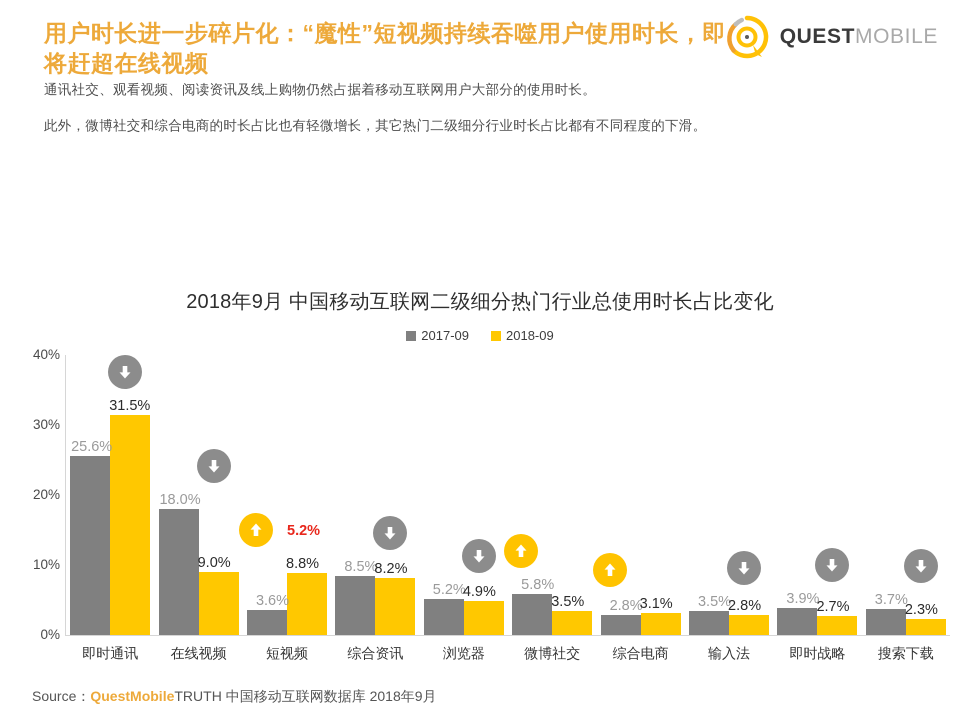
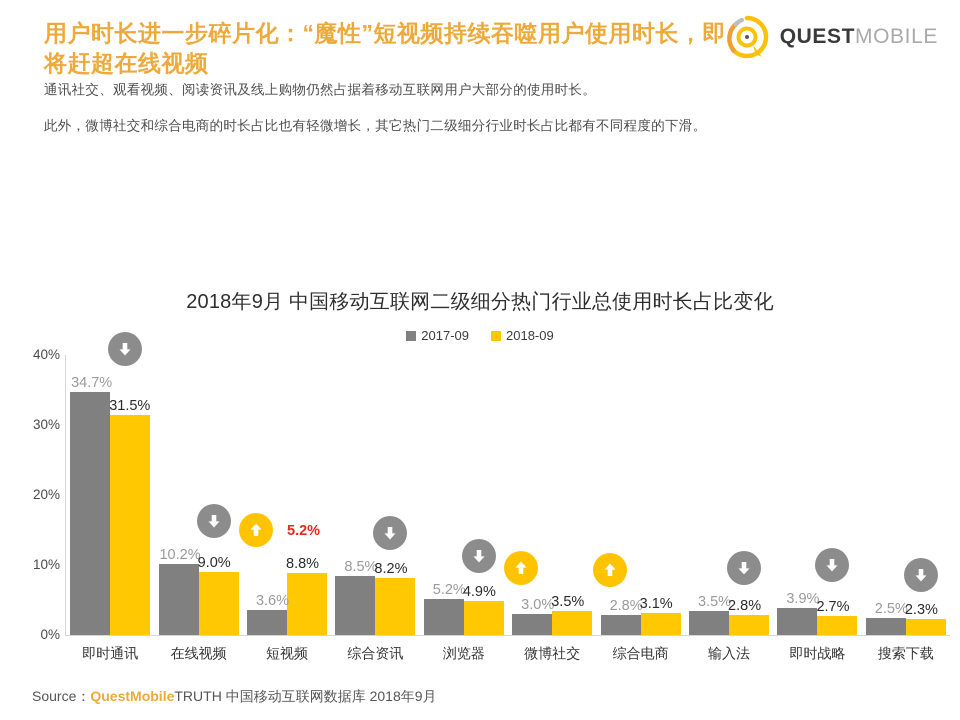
2017-09/即时通讯: 25.6% -> 34.7%
2017-09/在线视频: 18.0% -> 10.2%
2017-09/微博社交: 5.8% -> 3.0%
2017-09/搜索下载: 3.7% -> 2.5%
